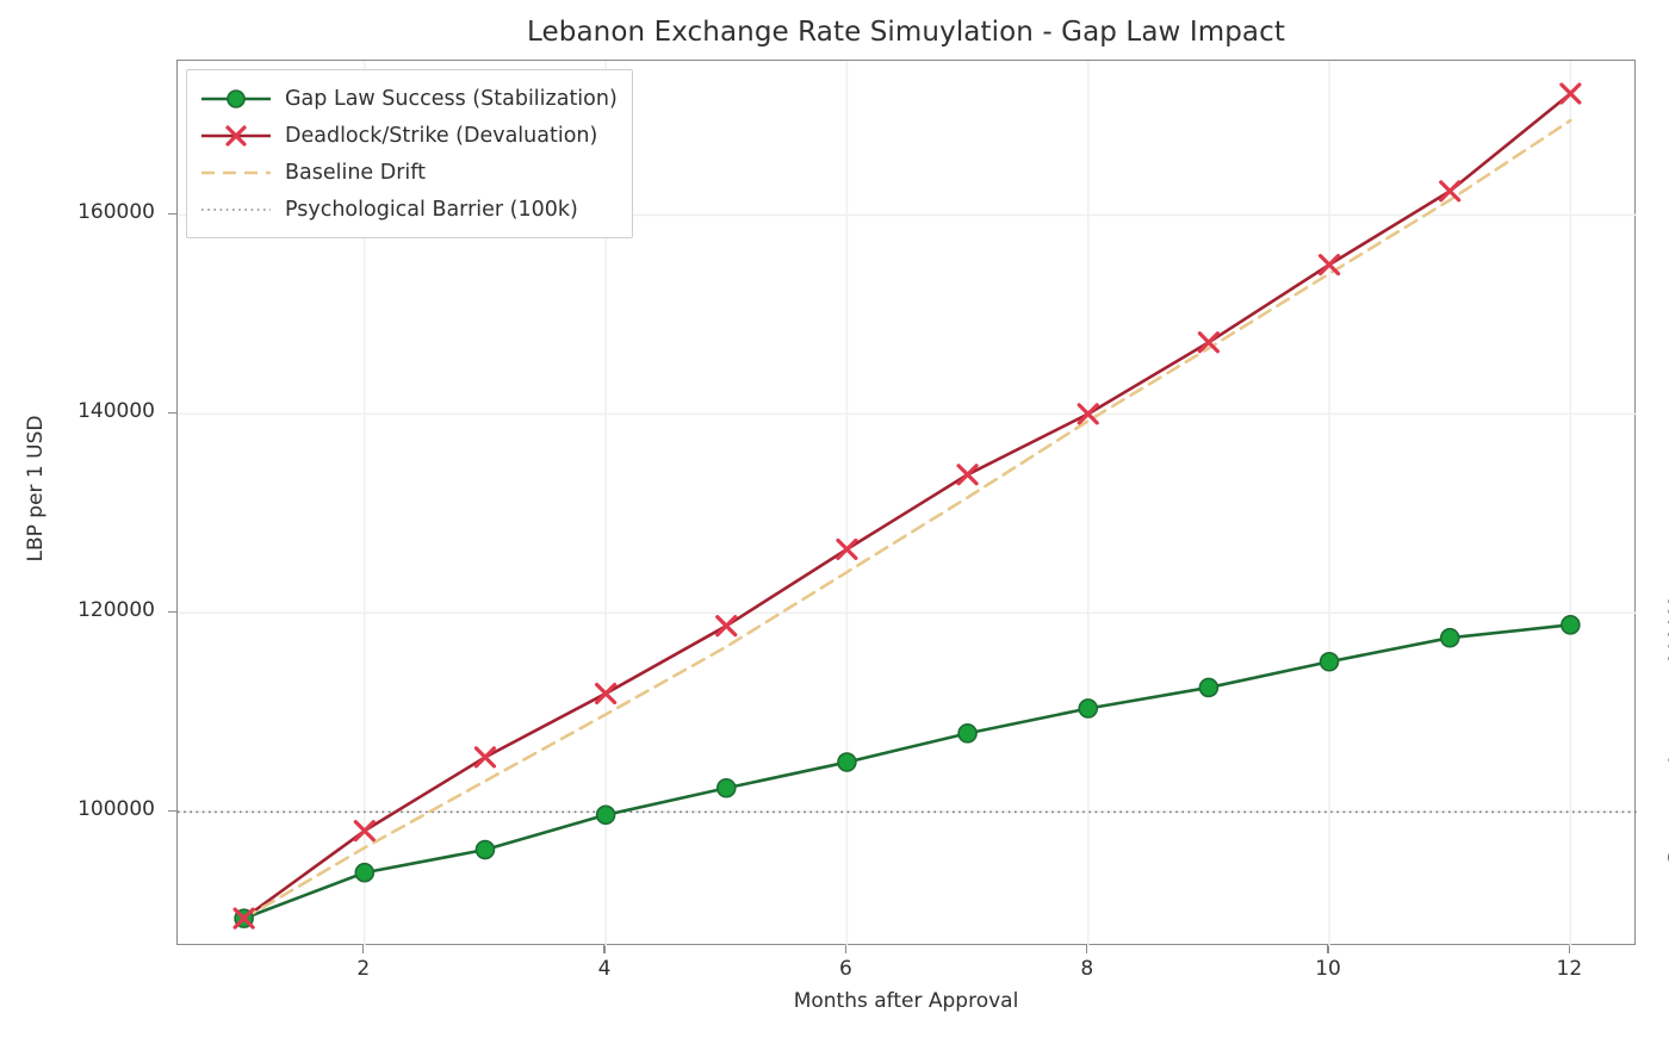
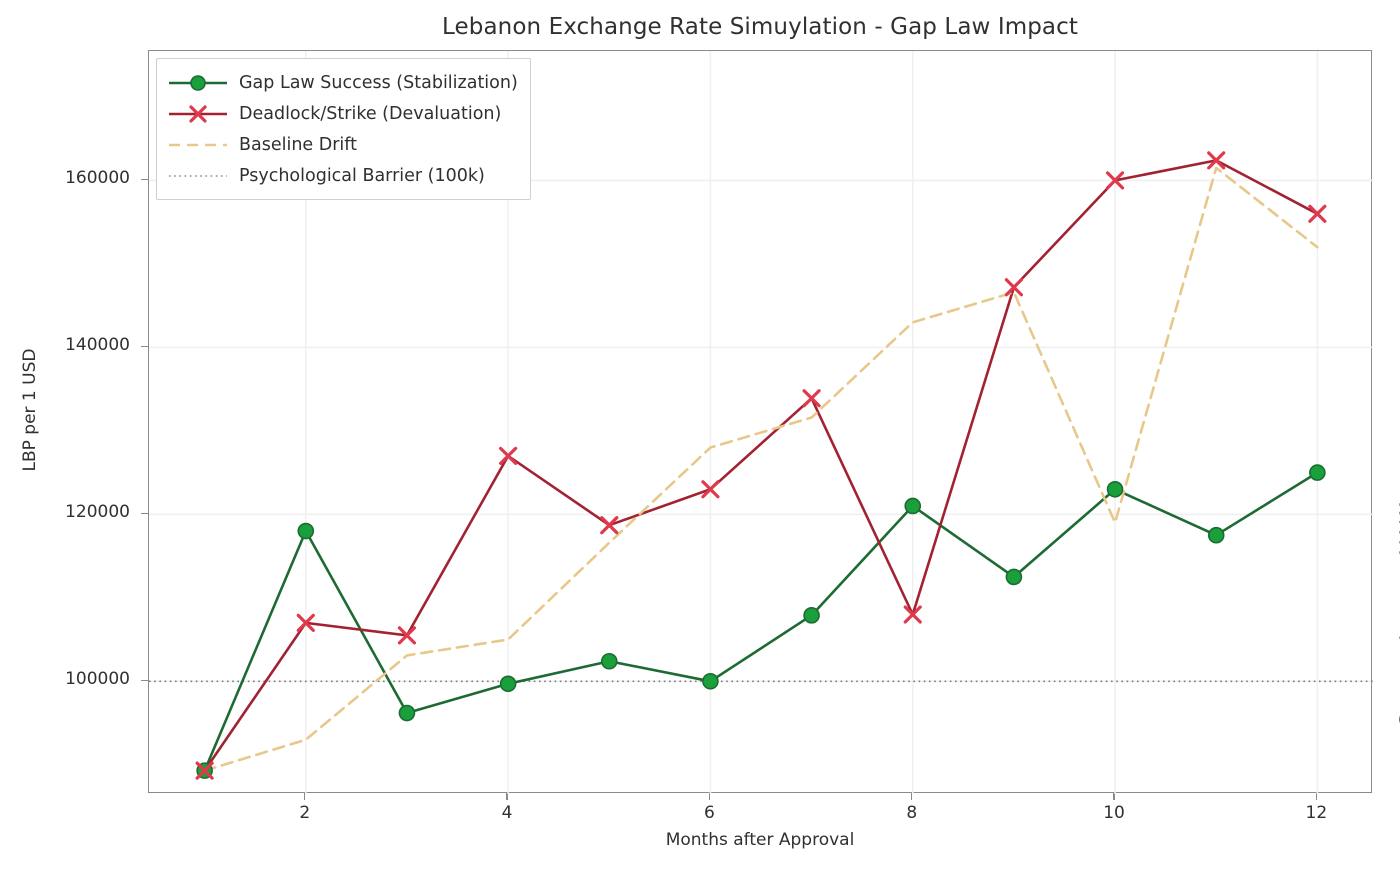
Gap Law Success (Stabilization)/2: 94000 -> 118000
Deadlock/Strike (Devaluation)/2: 98000 -> 107000
Baseline Drift/2: 96000 -> 93000
Deadlock/Strike (Devaluation)/4: 112000 -> 127000
Baseline Drift/4: 110000 -> 105000
Gap Law Success (Stabilization)/6: 105000 -> 100000
Deadlock/Strike (Devaluation)/6: 126000 -> 123000
Baseline Drift/6: 124000 -> 128000
Gap Law Success (Stabilization)/8: 110000 -> 121000
Deadlock/Strike (Devaluation)/8: 140000 -> 108000
Baseline Drift/8: 139000 -> 143000
Gap Law Success (Stabilization)/10: 115000 -> 123000
Deadlock/Strike (Devaluation)/10: 155000 -> 160000
Baseline Drift/10: 154000 -> 119000
Gap Law Success (Stabilization)/12: 119000 -> 125000
Deadlock/Strike (Devaluation)/12: 172000 -> 156000
Baseline Drift/12: 170000 -> 152000
